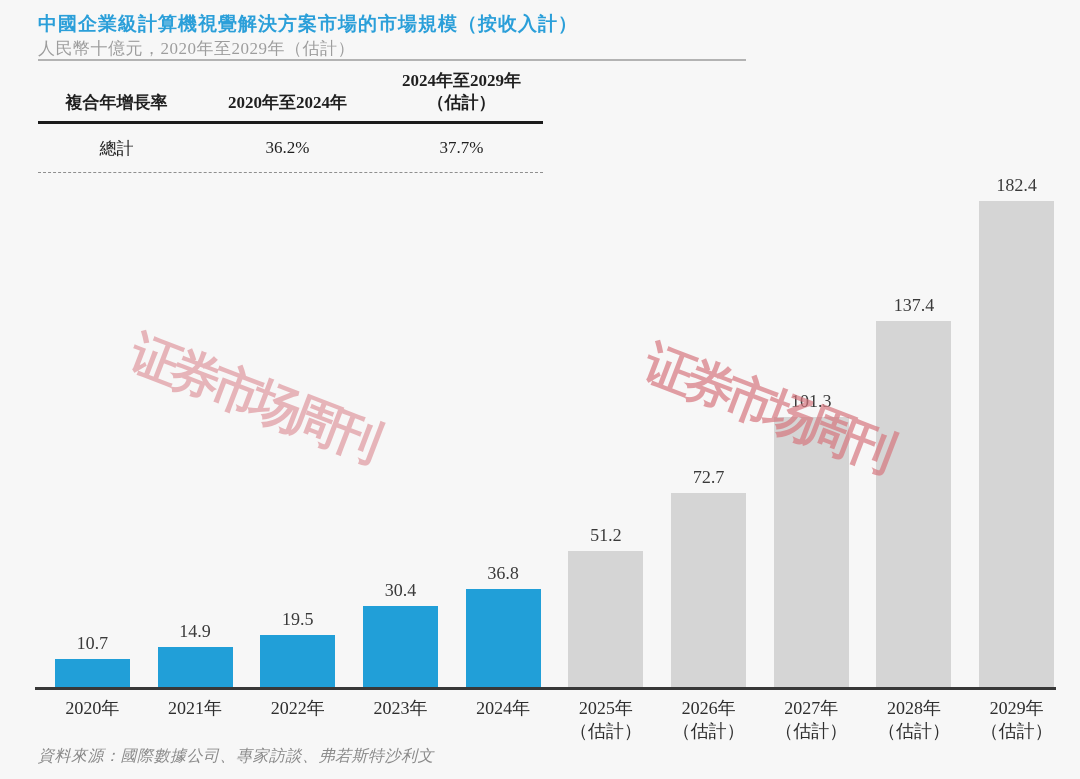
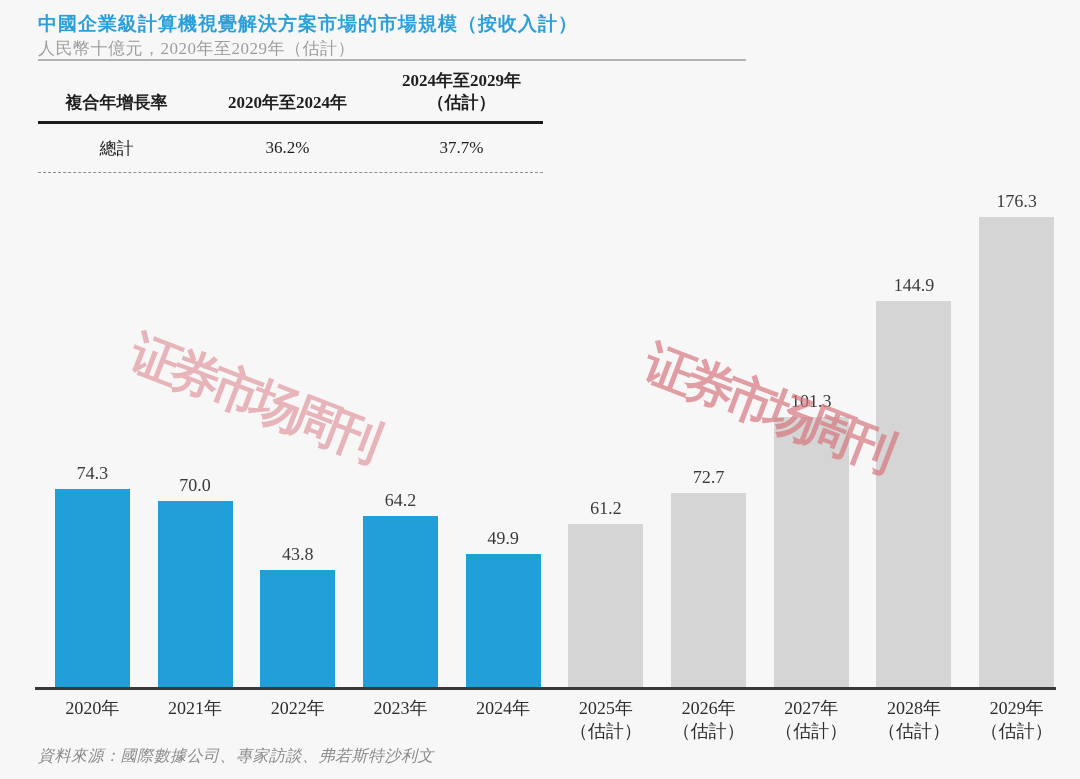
2020年: 10.7 -> 74.3
2021年: 14.9 -> 70.0
2022年: 19.5 -> 43.8
2023年: 30.4 -> 64.2
2024年: 36.8 -> 49.9
2025年（估計）: 51.2 -> 61.2
2028年（估計）: 137.4 -> 144.9
2029年（估計）: 182.4 -> 176.3
